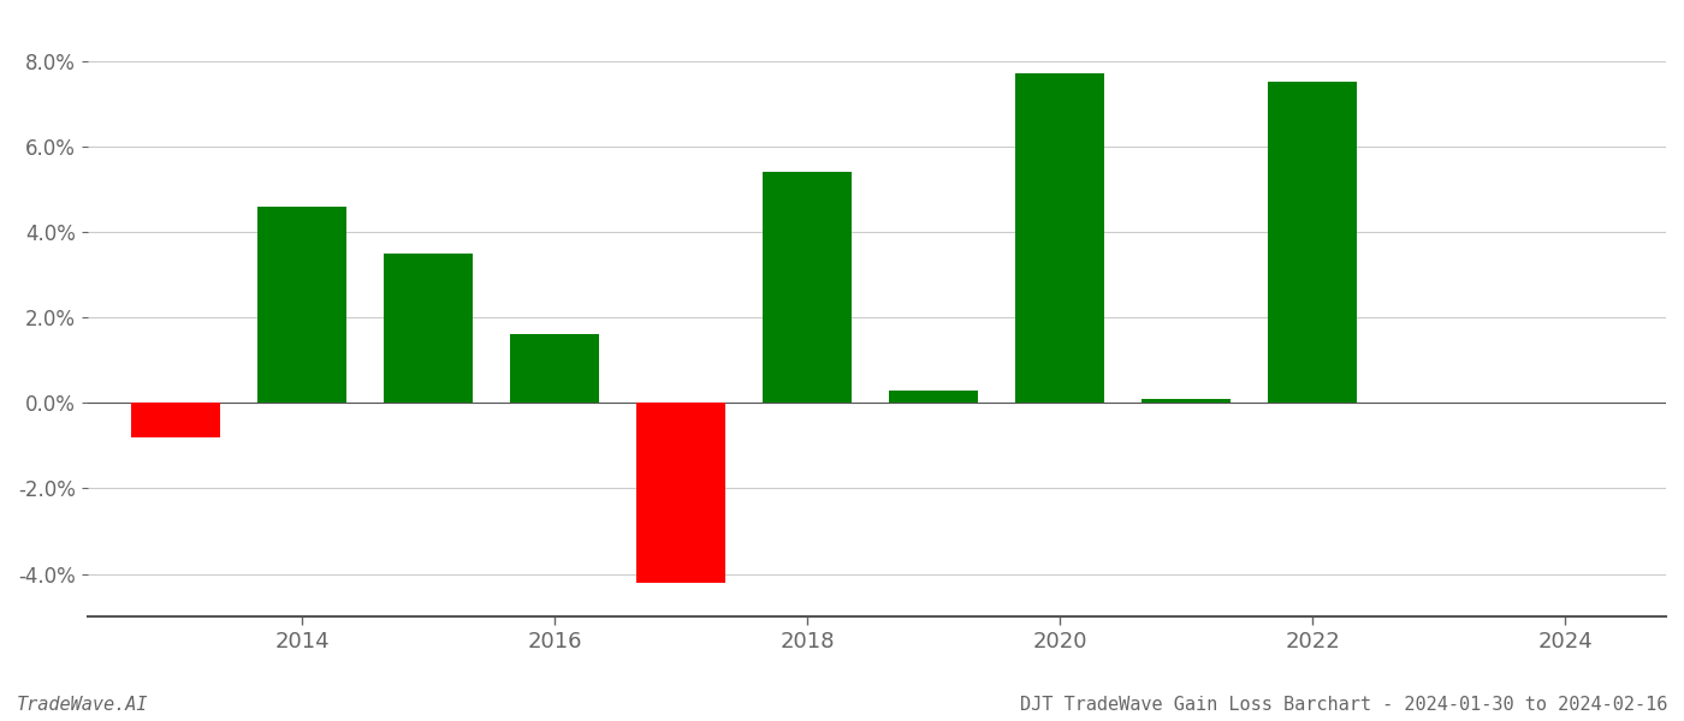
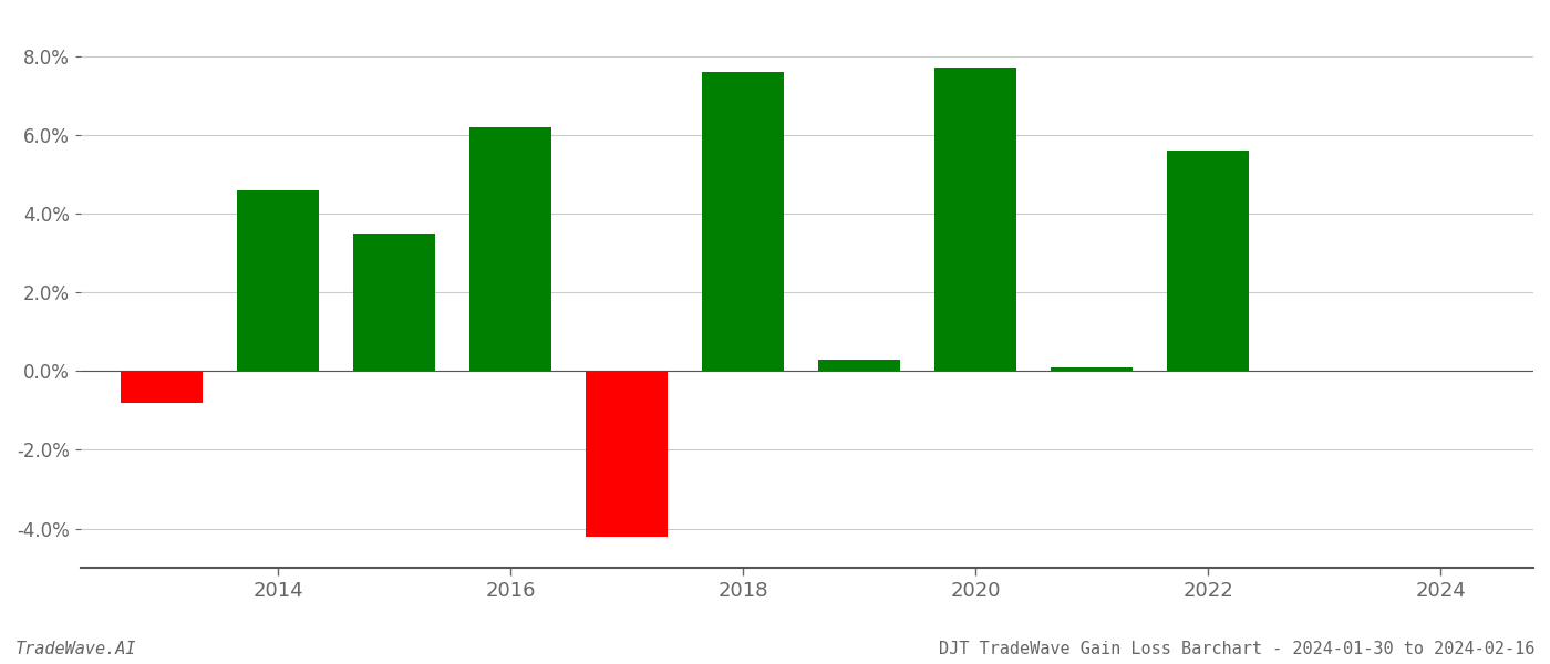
2016: 1.6% -> 6.2%
2018: 5.4% -> 7.6%
2022: 7.5% -> 5.6%
